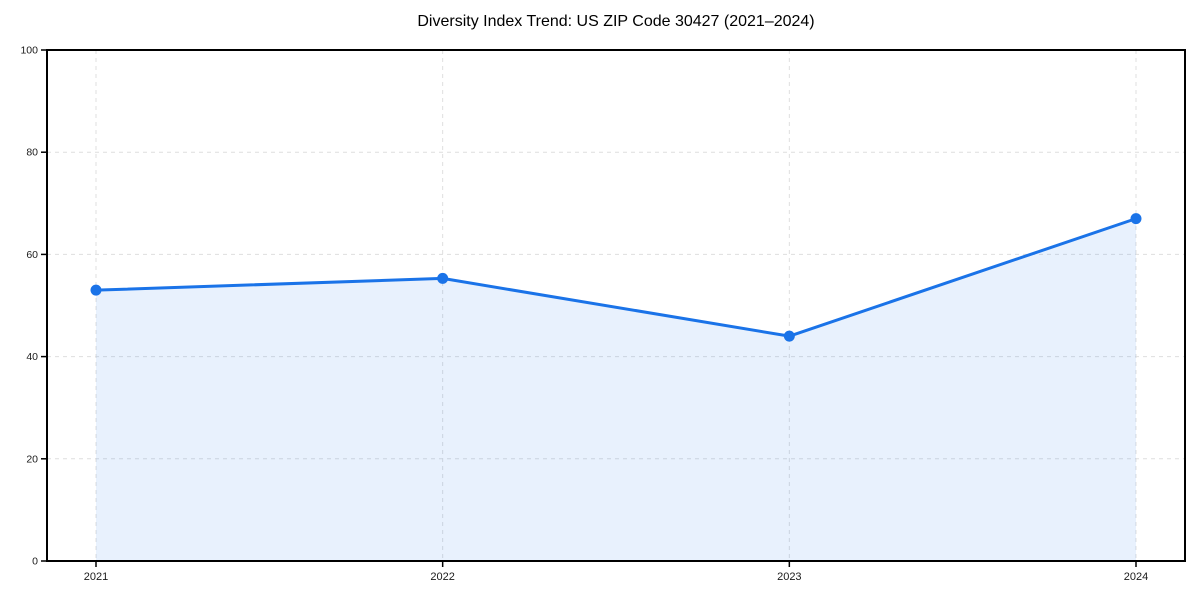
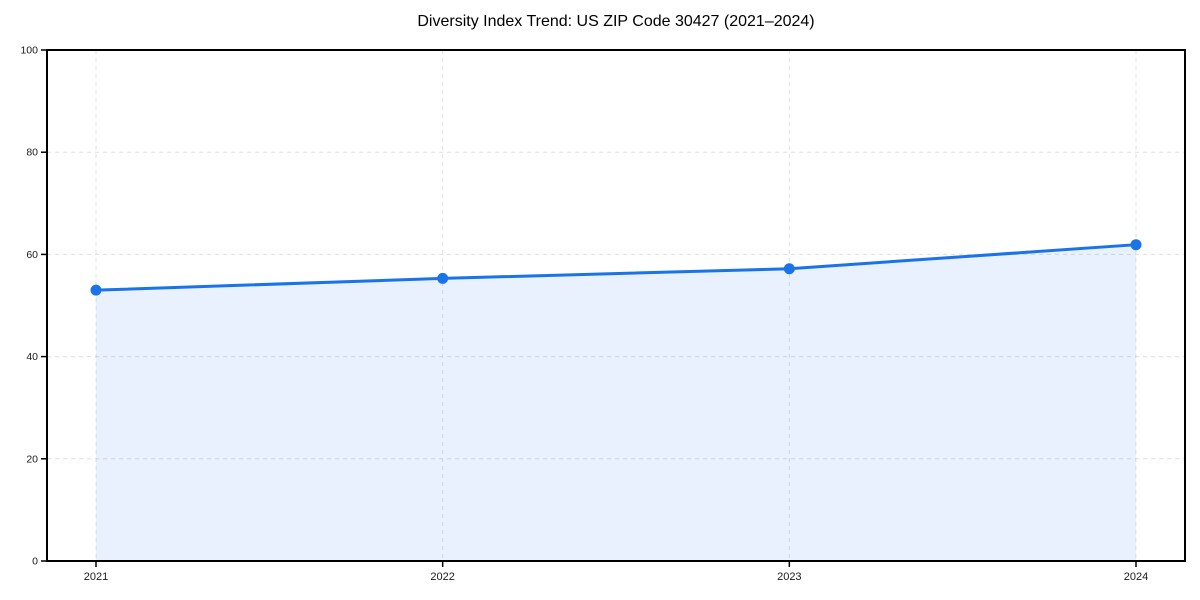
2023: 44 -> 57
2024: 67 -> 62
